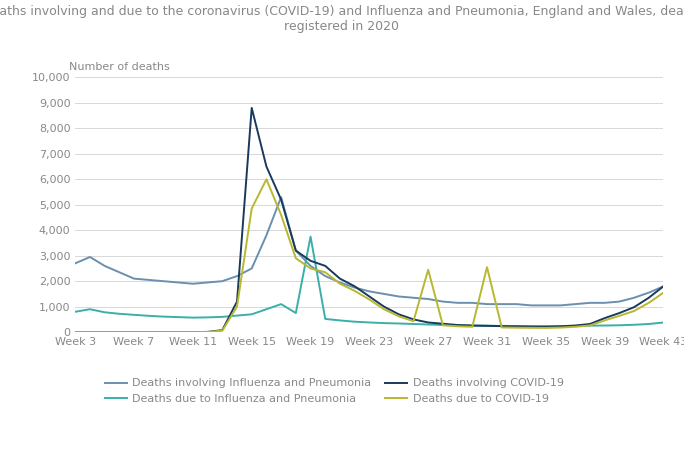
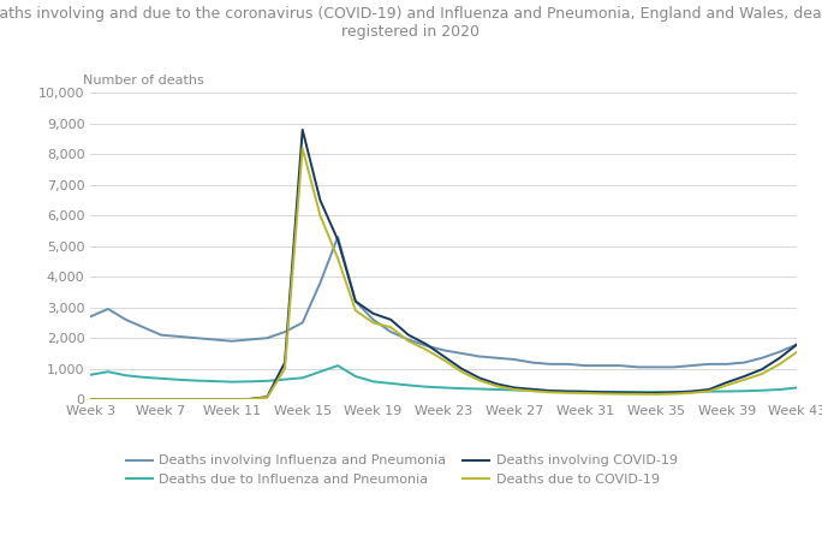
Deaths due to COVID-19/Week 15: 4,850 -> 8,200
Deaths due to Influenza and Pneumonia/Week 19: 3,750 -> 580
Deaths due to COVID-19/Week 27: 2,450 -> 320
Deaths due to COVID-19/Week 31: 2,550 -> 200
